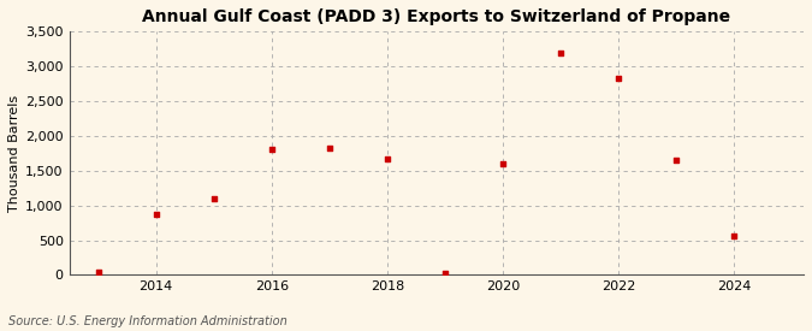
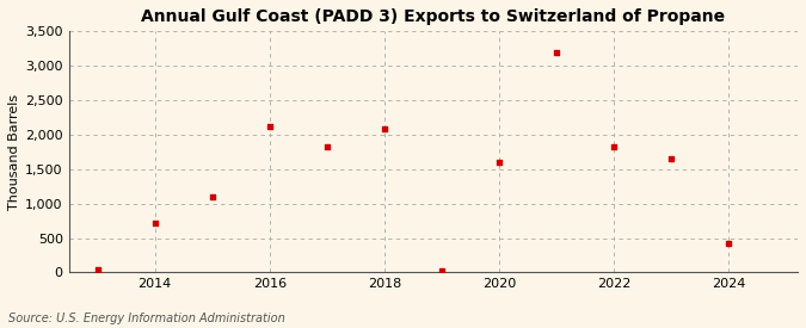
2014: 880 -> 720
2016: 1,800 -> 2,120
2018: 1,680 -> 2,080
2022: 2,820 -> 1,820
2024: 560 -> 420
